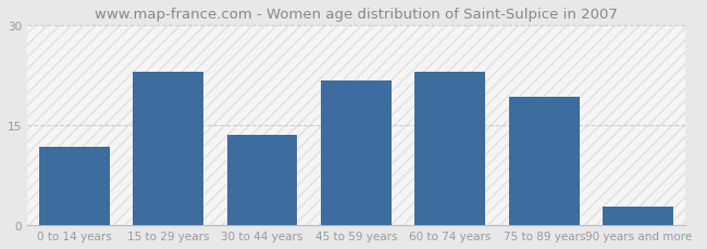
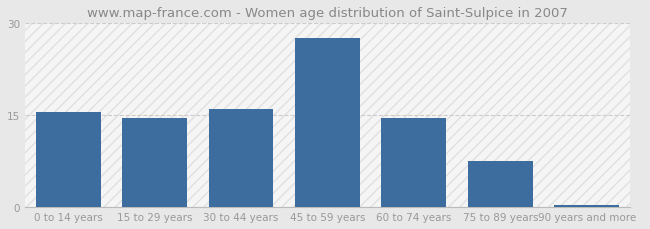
0 to 14 years: 11.8 -> 15.5
15 to 29 years: 23.0 -> 14.5
30 to 44 years: 13.6 -> 16.0
45 to 59 years: 21.6 -> 27.5
60 to 74 years: 23.0 -> 14.5
75 to 89 years: 19.2 -> 7.5
90 years and more: 2.8 -> 0.3
